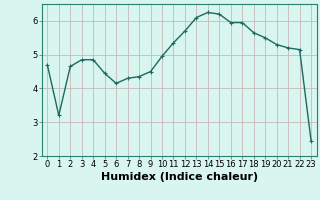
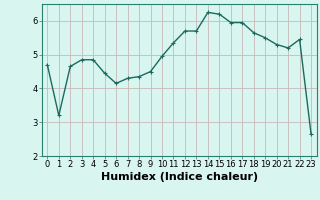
13: 6.10 -> 5.70
22: 5.15 -> 5.45
23: 2.45 -> 2.65
